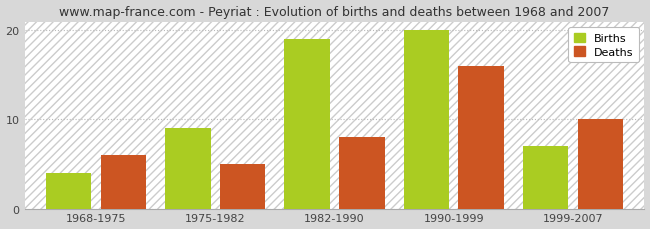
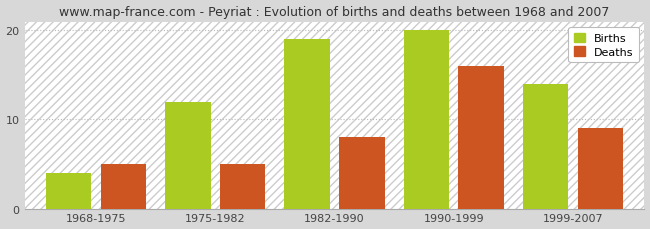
Deaths/1968-1975: 6 -> 5
Births/1975-1982: 9 -> 12
Births/1999-2007: 7 -> 14
Deaths/1999-2007: 10 -> 9
